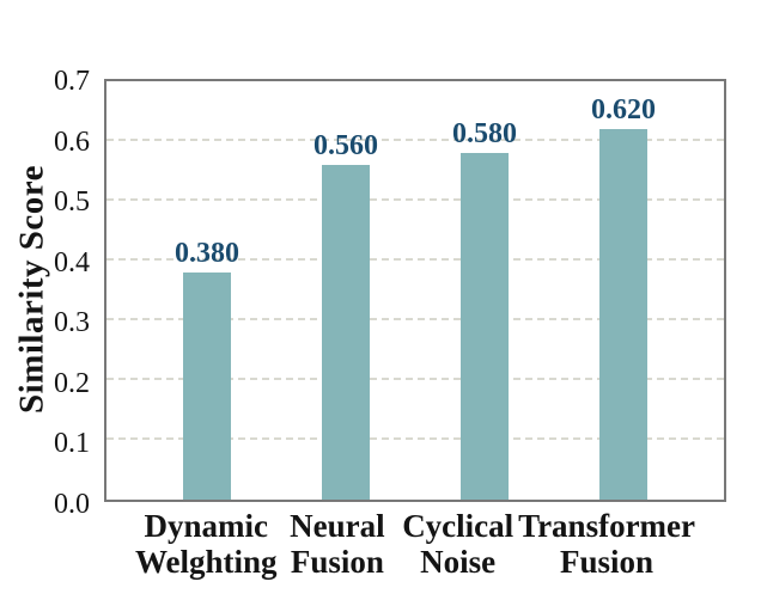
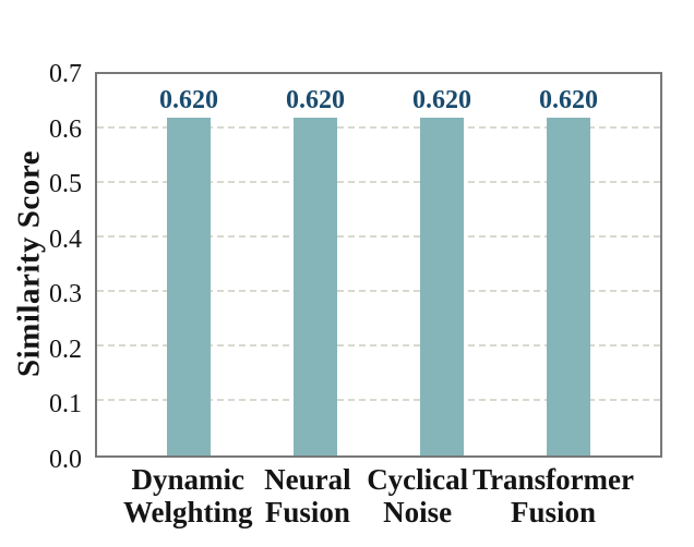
Dynamic Welghting: 0.380 -> 0.620
Neural Fusion: 0.560 -> 0.620
Cyclical Noise: 0.580 -> 0.620
